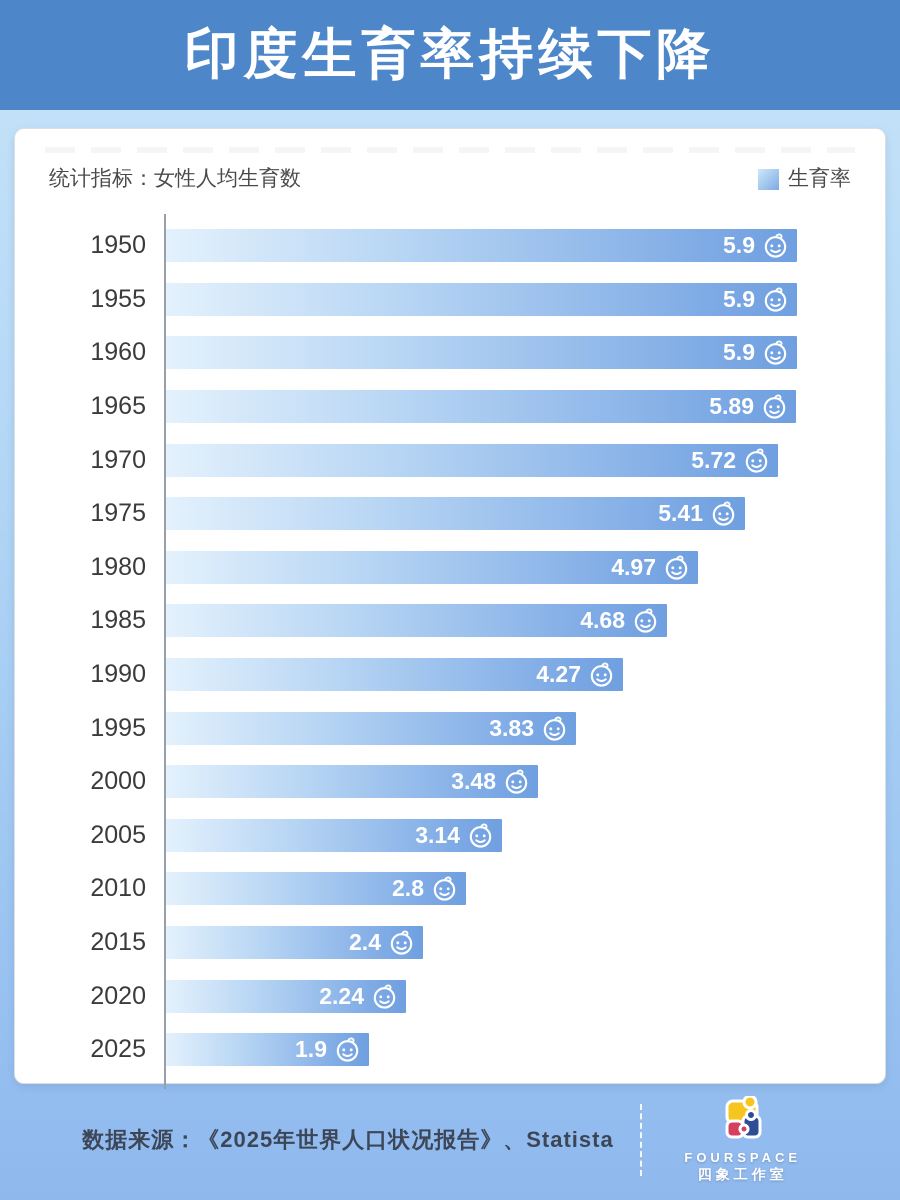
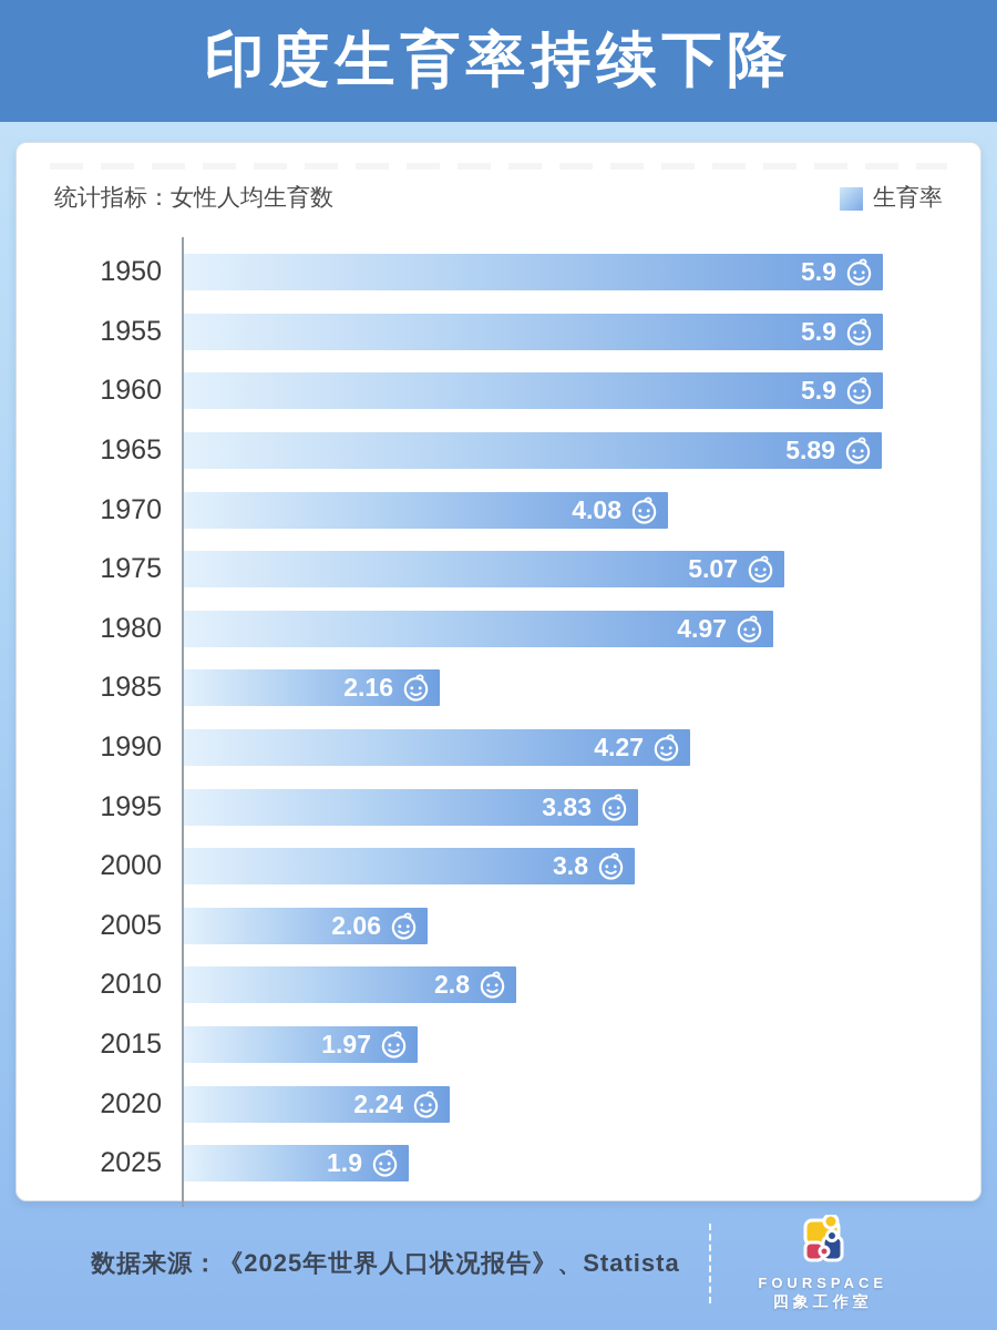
1970: 5.72 -> 4.08
1975: 5.41 -> 5.07
1985: 4.68 -> 2.16
2000: 3.48 -> 3.8
2005: 3.14 -> 2.06
2015: 2.4 -> 1.97
